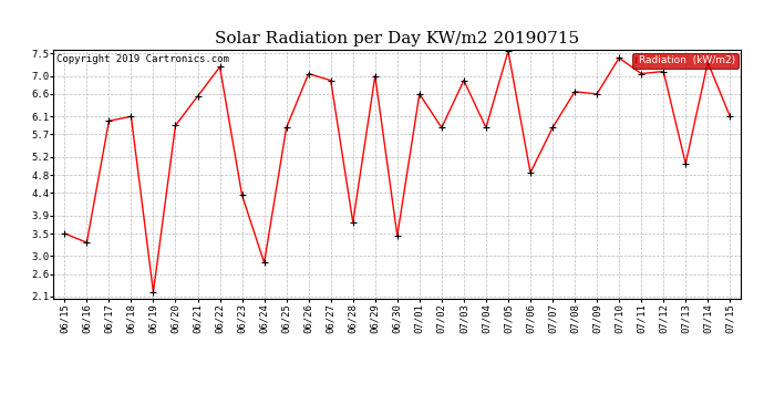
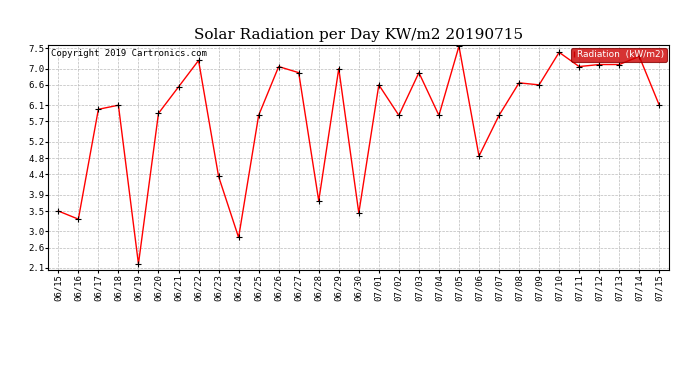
07/13: 5.05 -> 7.10
